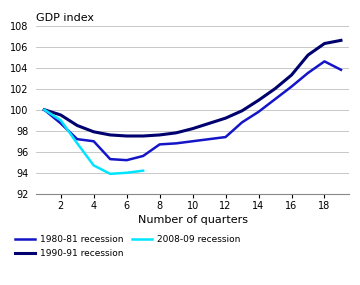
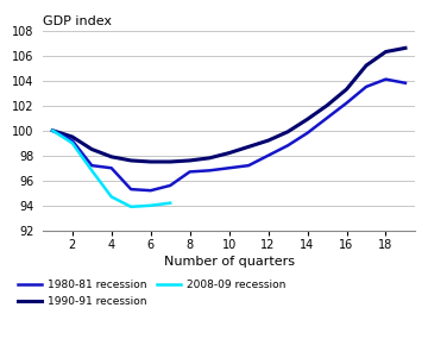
1980-81 recession/2: 98.7 -> 99.2
1980-81 recession/12: 97.4 -> 98.0
1980-81 recession/18: 104.6 -> 104.1
